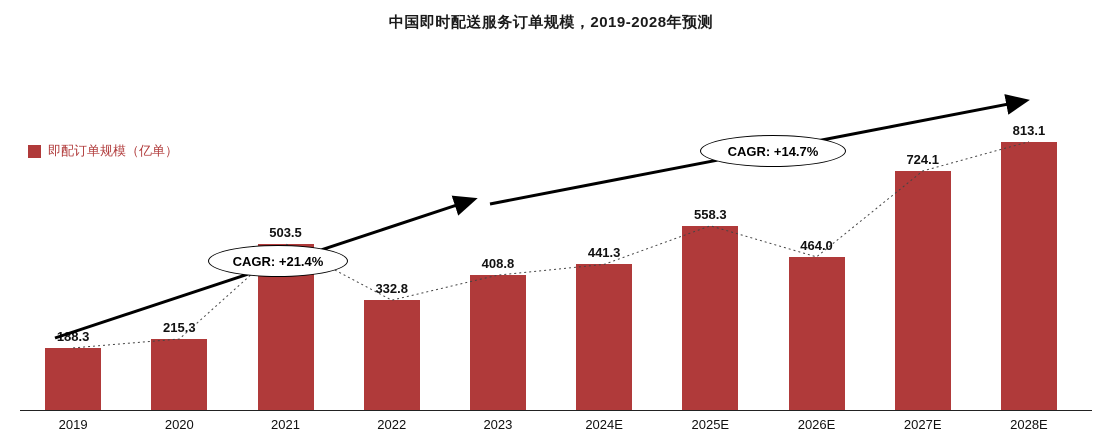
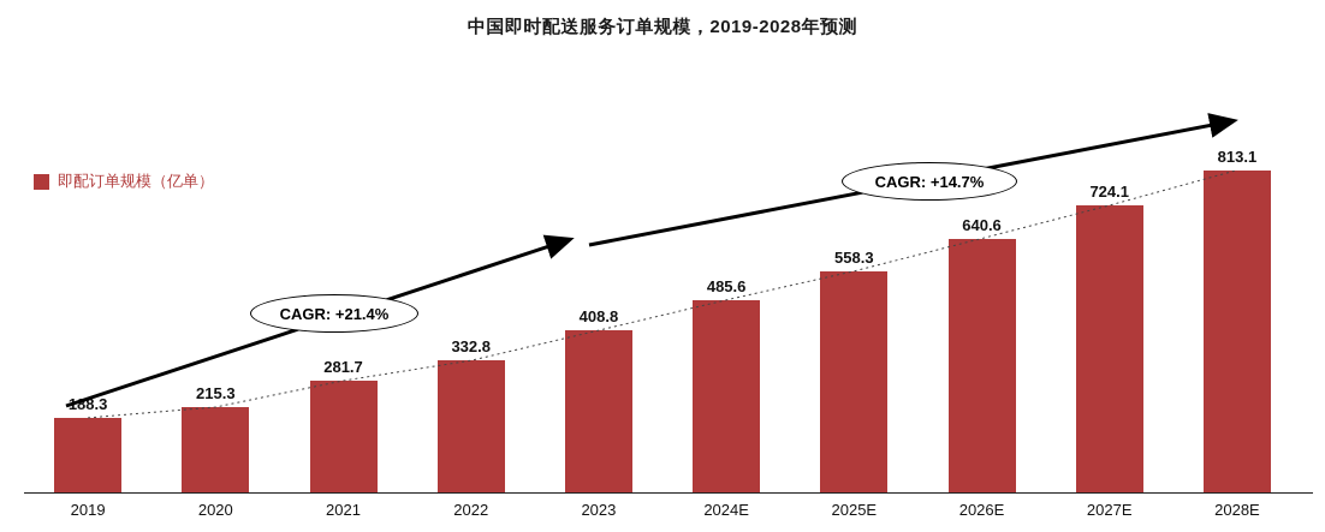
2021: 503.5 -> 281.7
2024E: 441.3 -> 485.6
2026E: 464.0 -> 640.6
